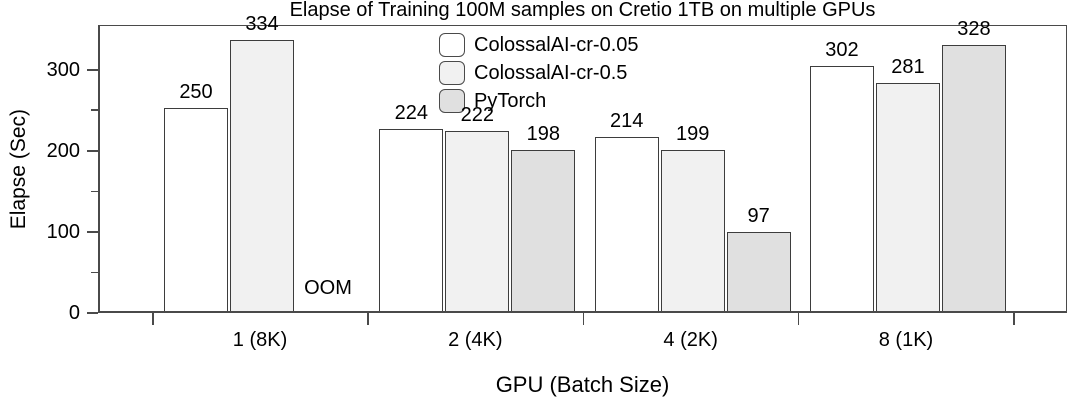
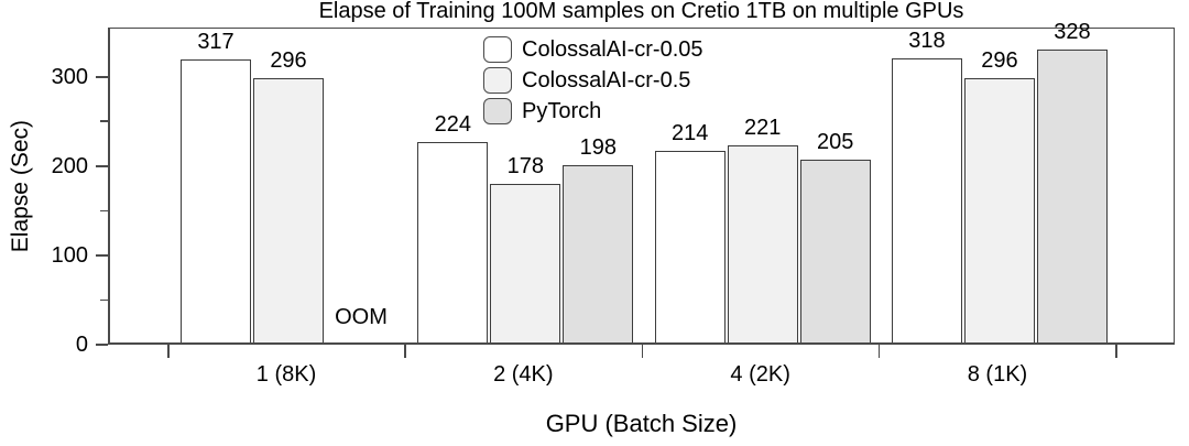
ColossalAI-cr-0.05/1 (8K): 250 -> 317
ColossalAI-cr-0.5/1 (8K): 334 -> 296
ColossalAI-cr-0.5/2 (4K): 222 -> 178
ColossalAI-cr-0.5/4 (2K): 199 -> 221
PyTorch/4 (2K): 97 -> 205
ColossalAI-cr-0.05/8 (1K): 302 -> 318
ColossalAI-cr-0.5/8 (1K): 281 -> 296
